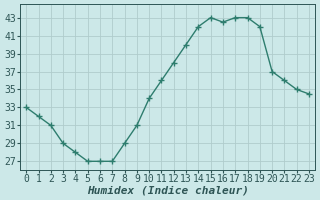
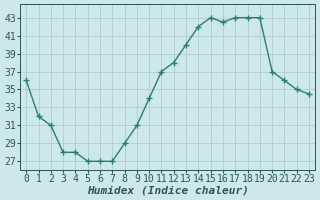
0: 33.0 -> 36.0
3: 29.0 -> 28.0
11: 36.0 -> 37.0
19: 42.0 -> 43.0
